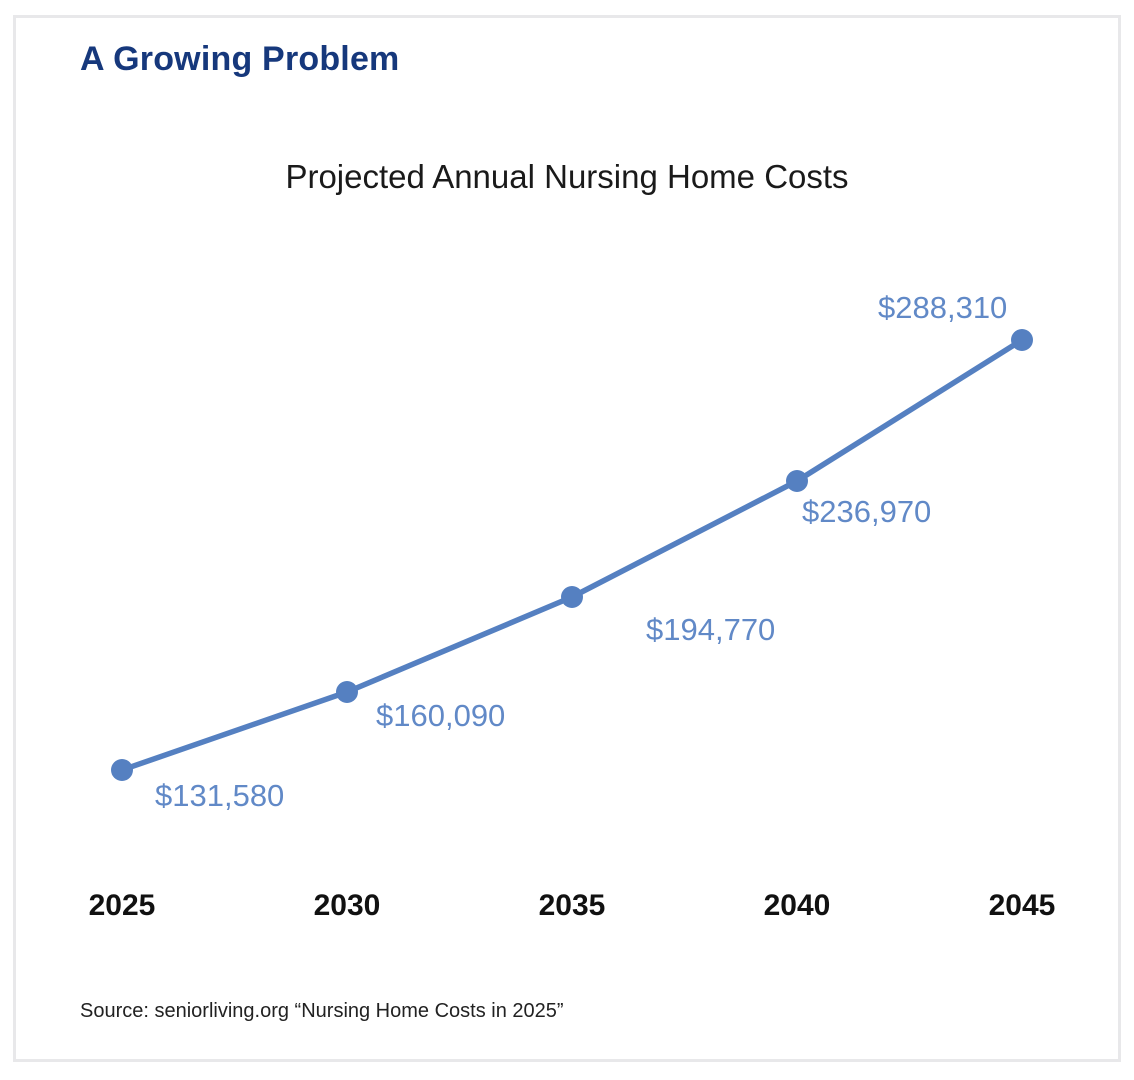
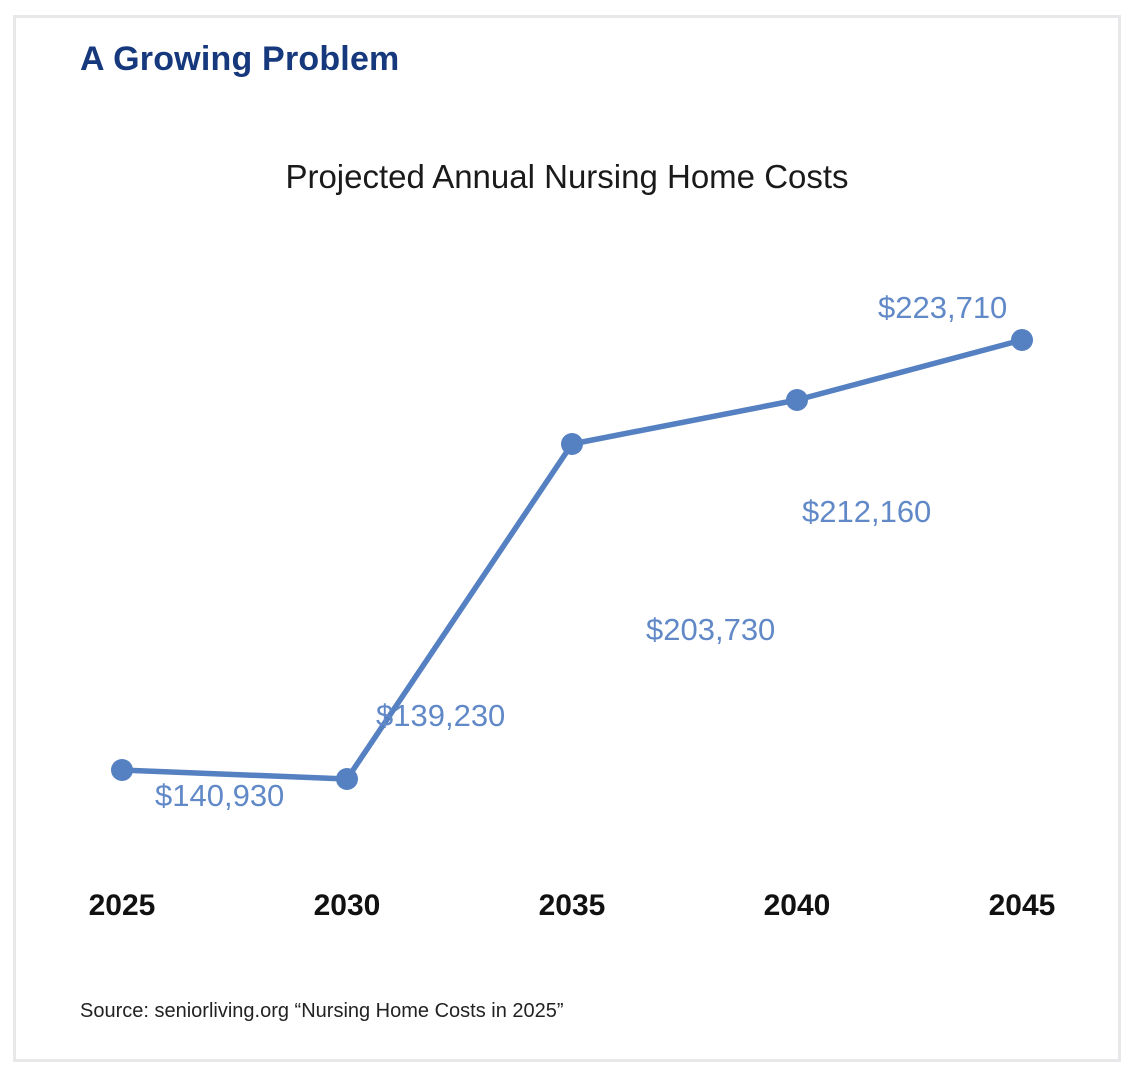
2025: $131,580 -> $140,930
2030: $160,090 -> $139,230
2035: $194,770 -> $203,730
2040: $236,970 -> $212,160
2045: $288,310 -> $223,710
